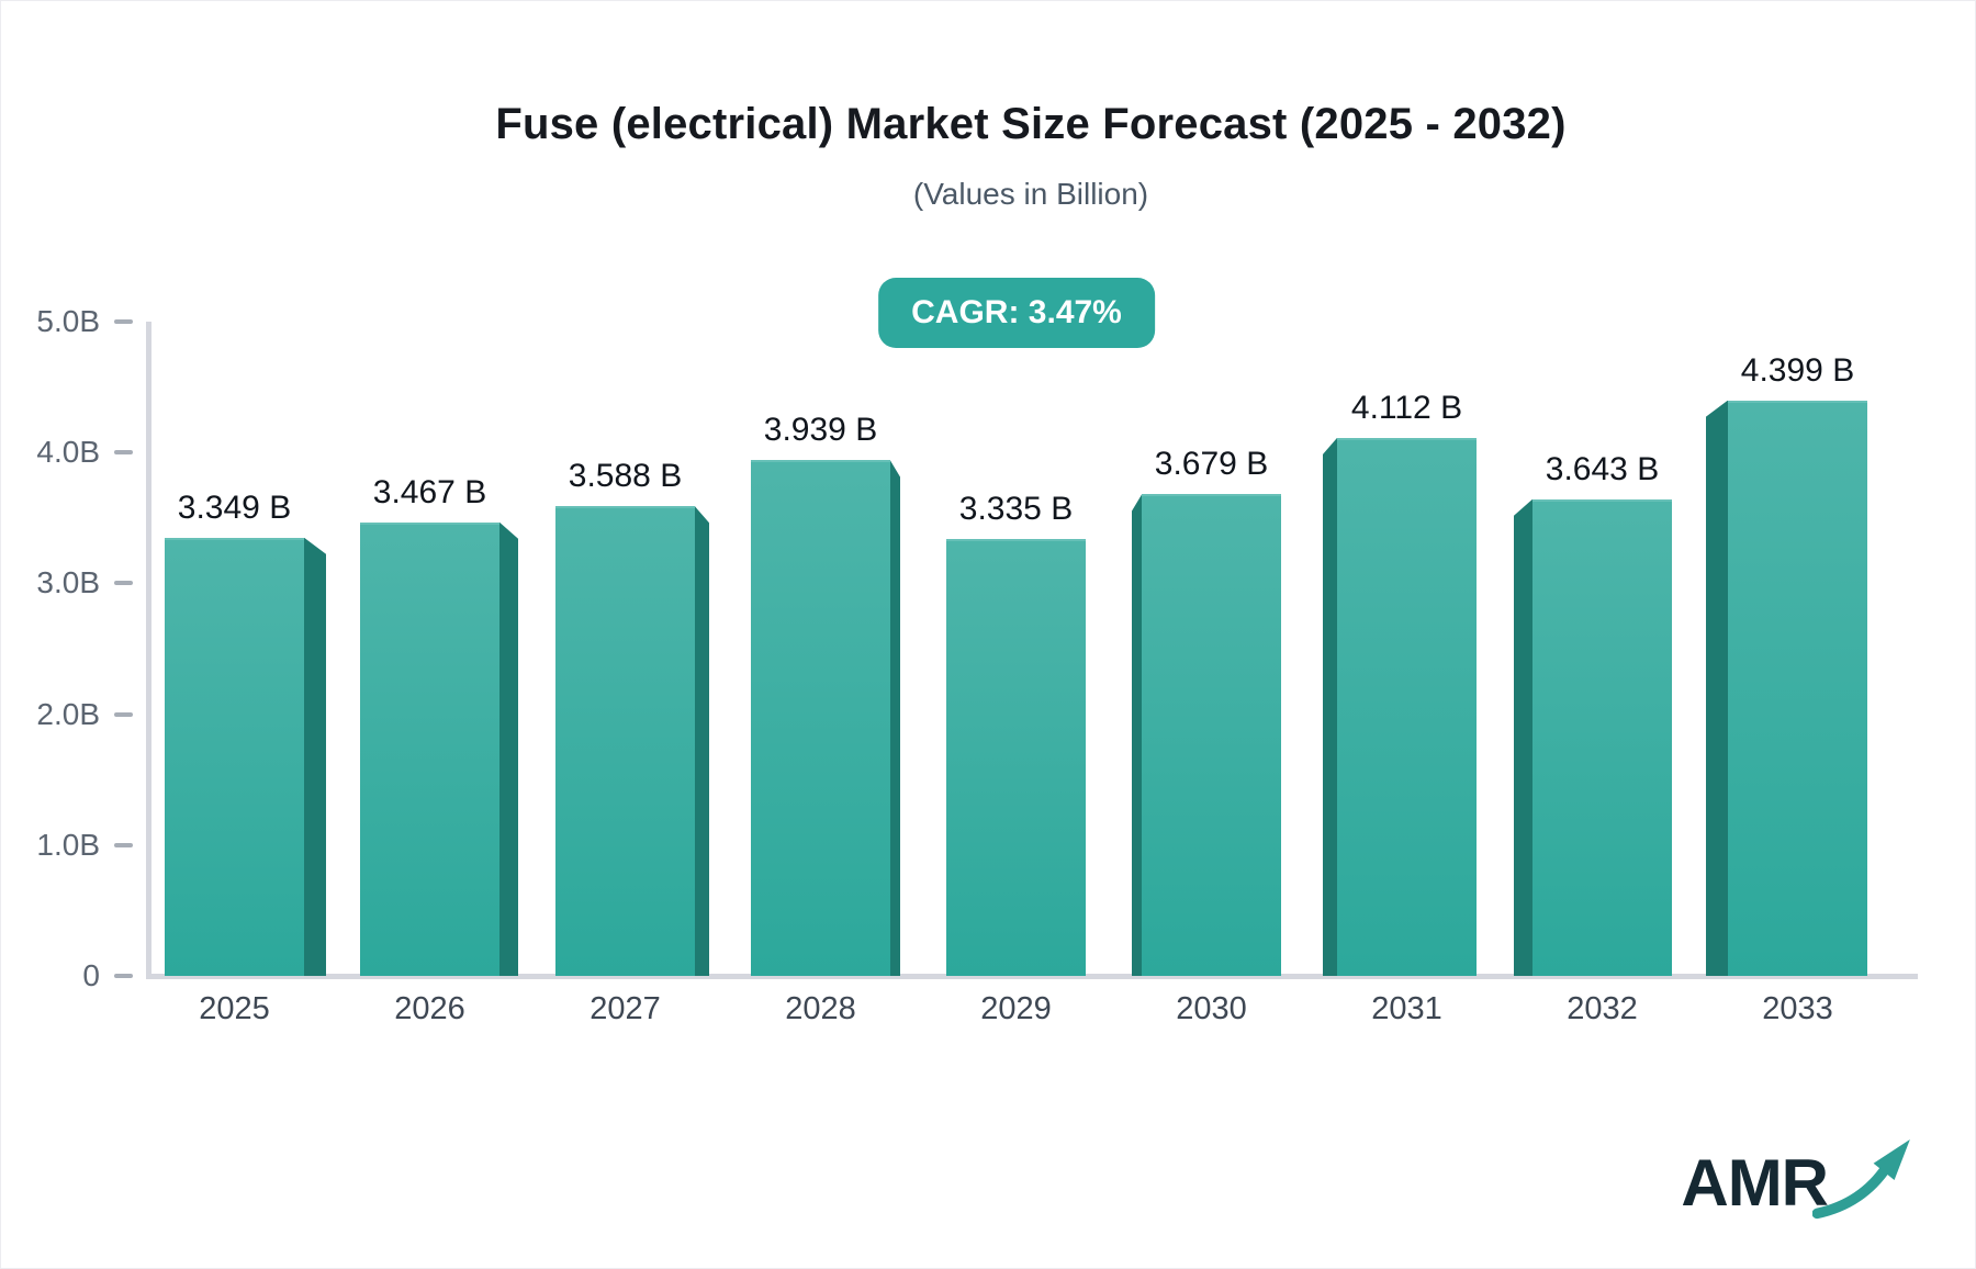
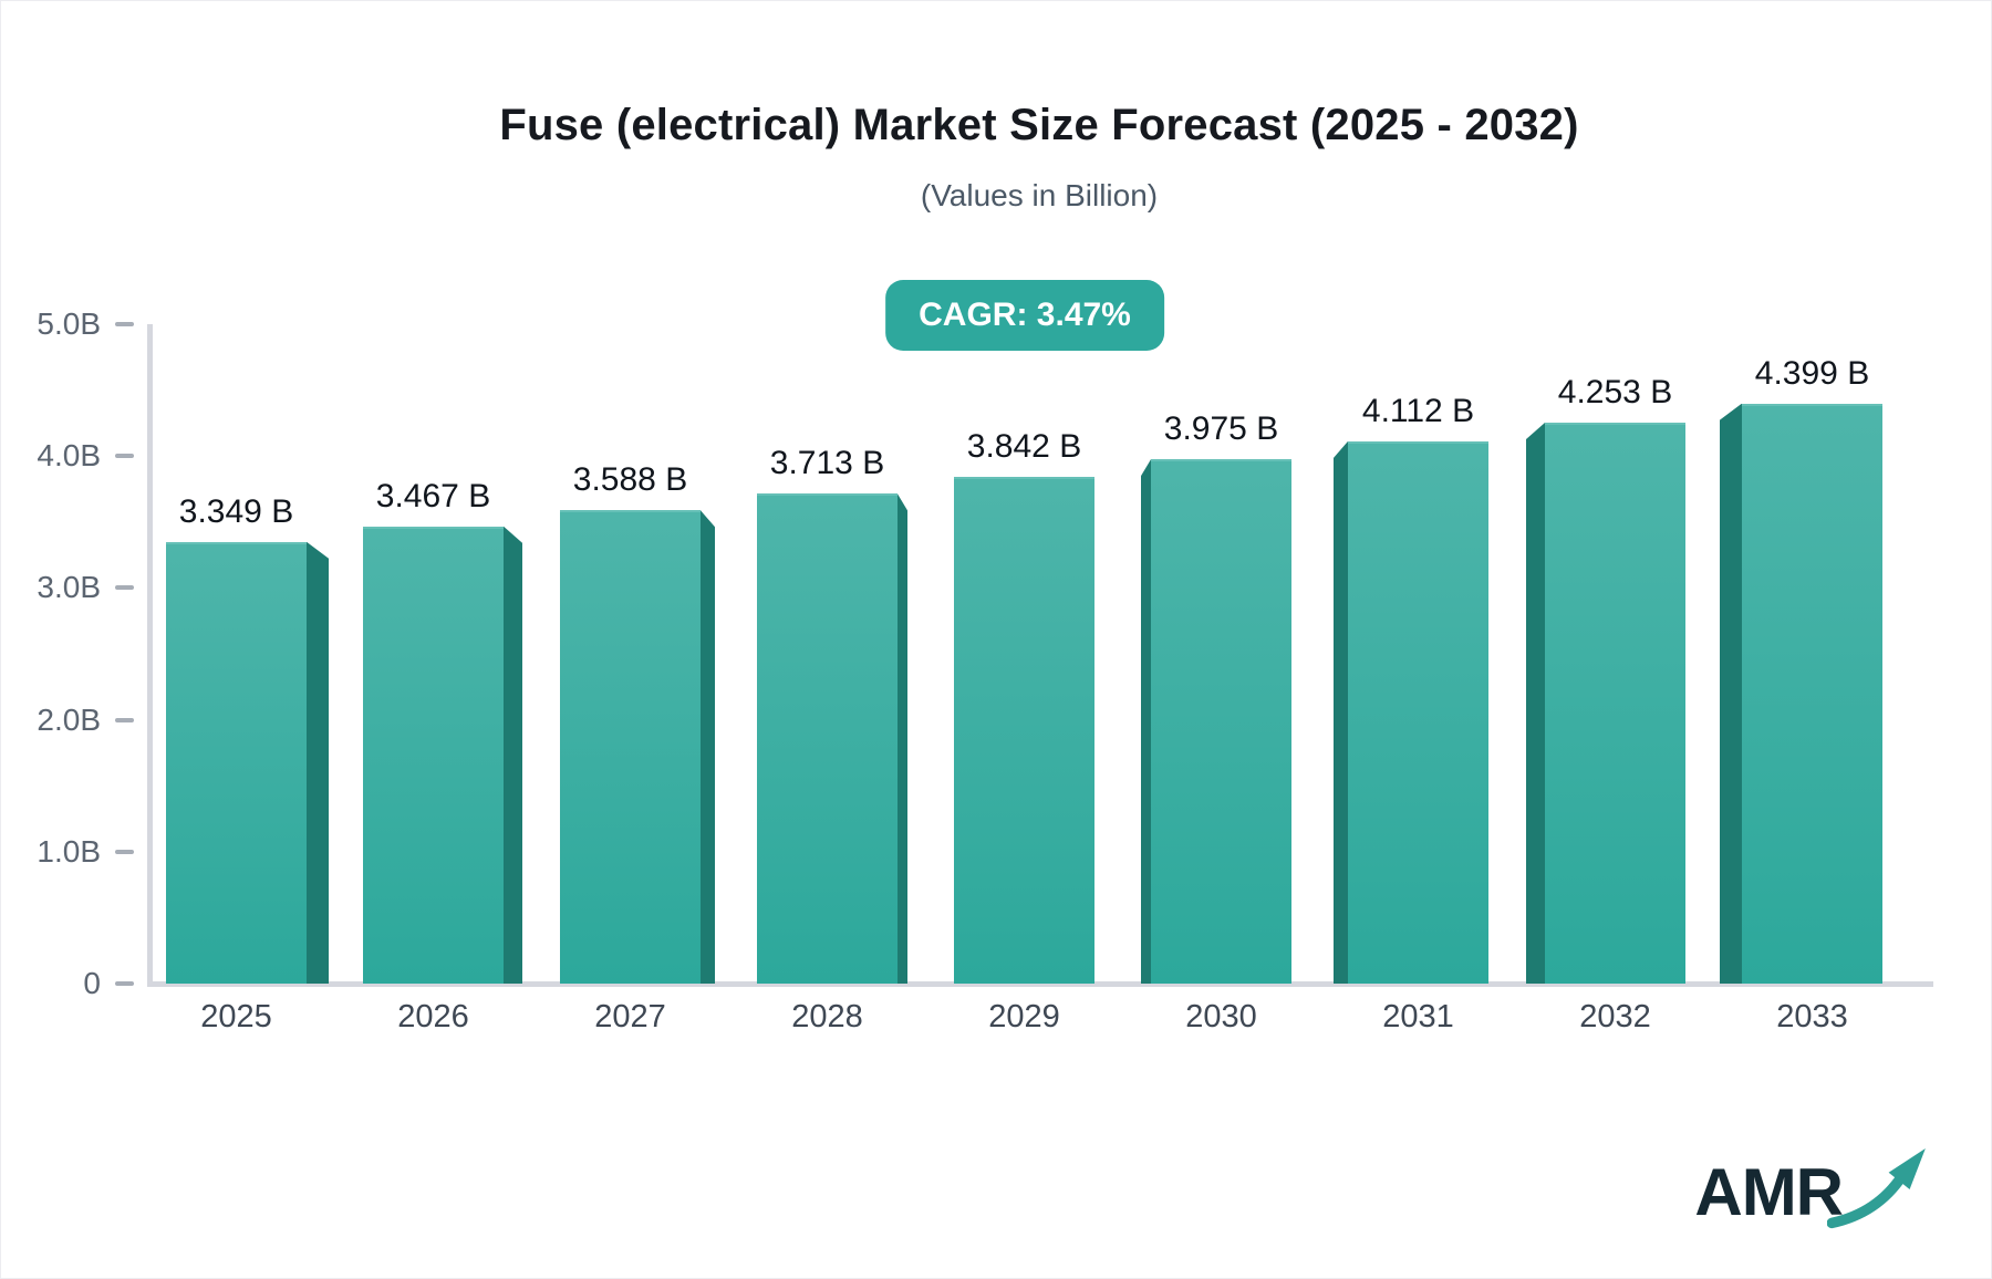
2028: 3.939 -> 3.713
2029: 3.335 -> 3.842
2030: 3.679 -> 3.975
2032: 3.643 -> 4.253
